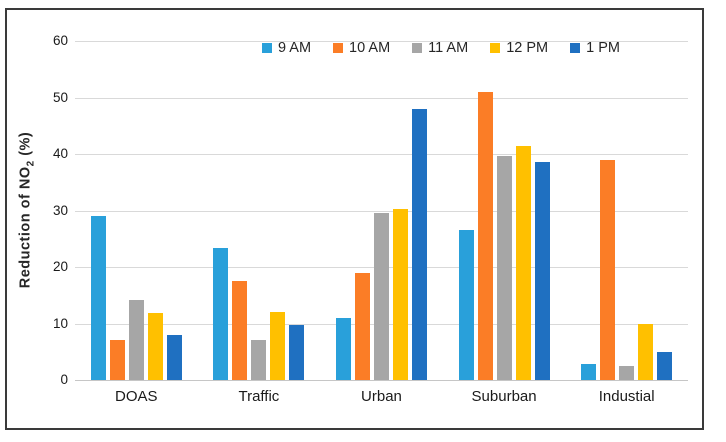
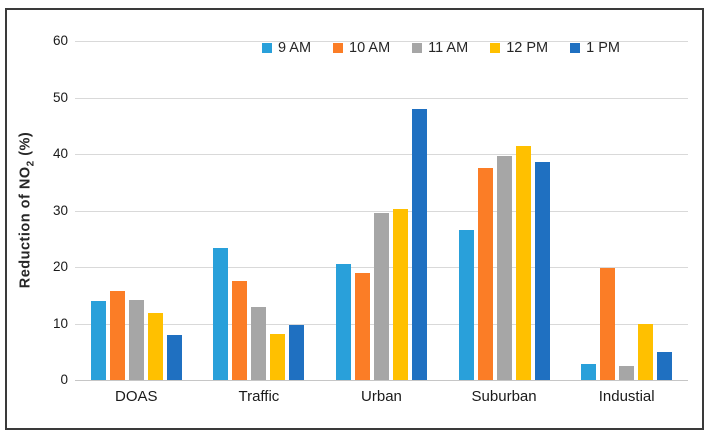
9 AM/DOAS: 29 -> 14
10 AM/DOAS: 7 -> 16
11 AM/Traffic: 7 -> 13
12 PM/Traffic: 12 -> 8
9 AM/Urban: 11 -> 21
10 AM/Suburban: 51 -> 38
10 AM/Industial: 39 -> 20
